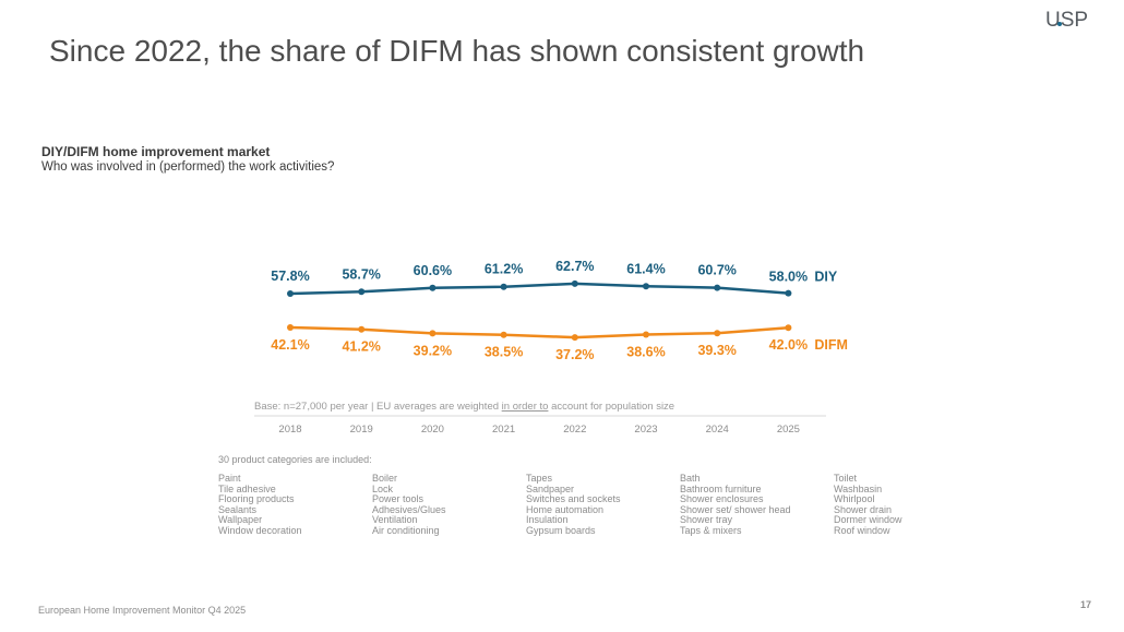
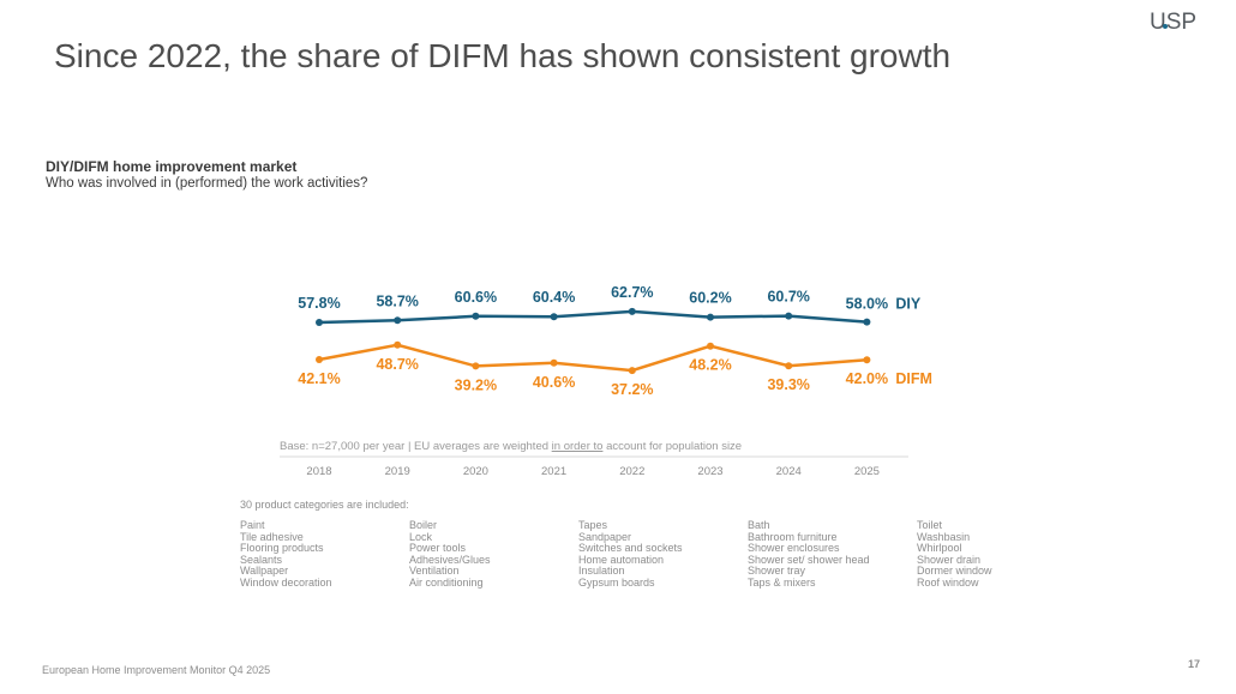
DIFM/2019: 41.2% -> 48.7%
DIY/2021: 61.2% -> 60.4%
DIFM/2021: 38.5% -> 40.6%
DIY/2023: 61.4% -> 60.2%
DIFM/2023: 38.6% -> 48.2%
